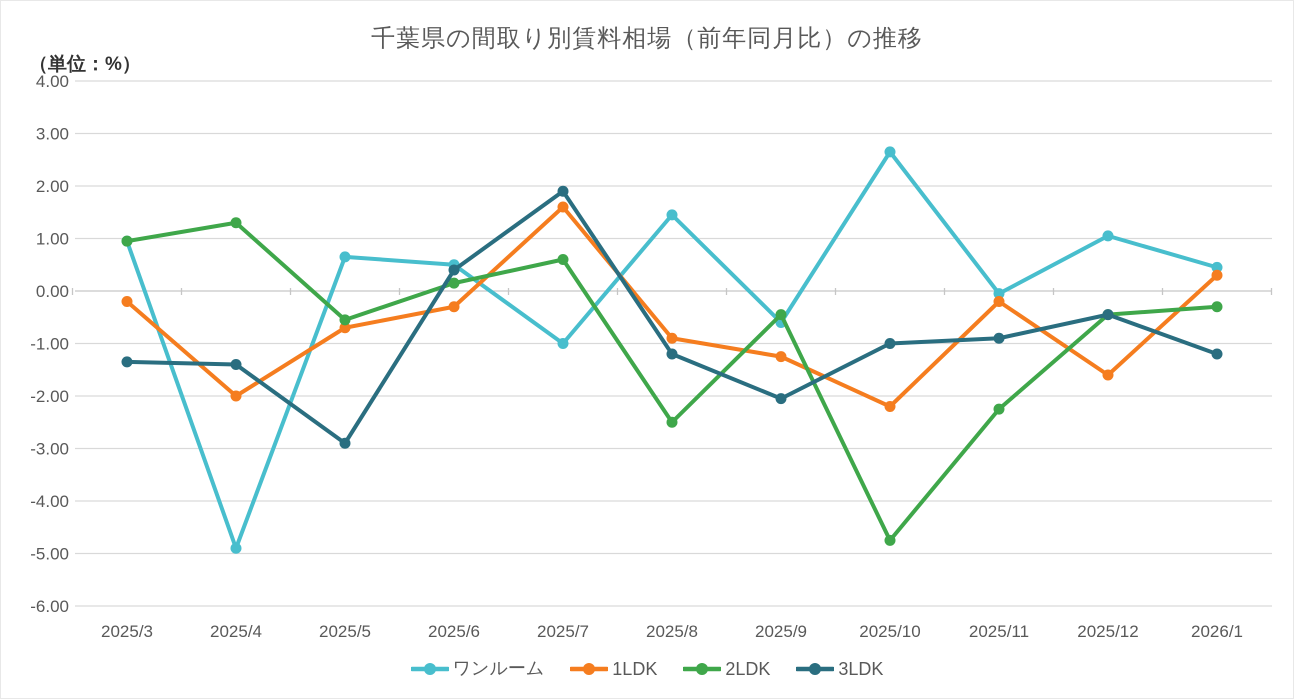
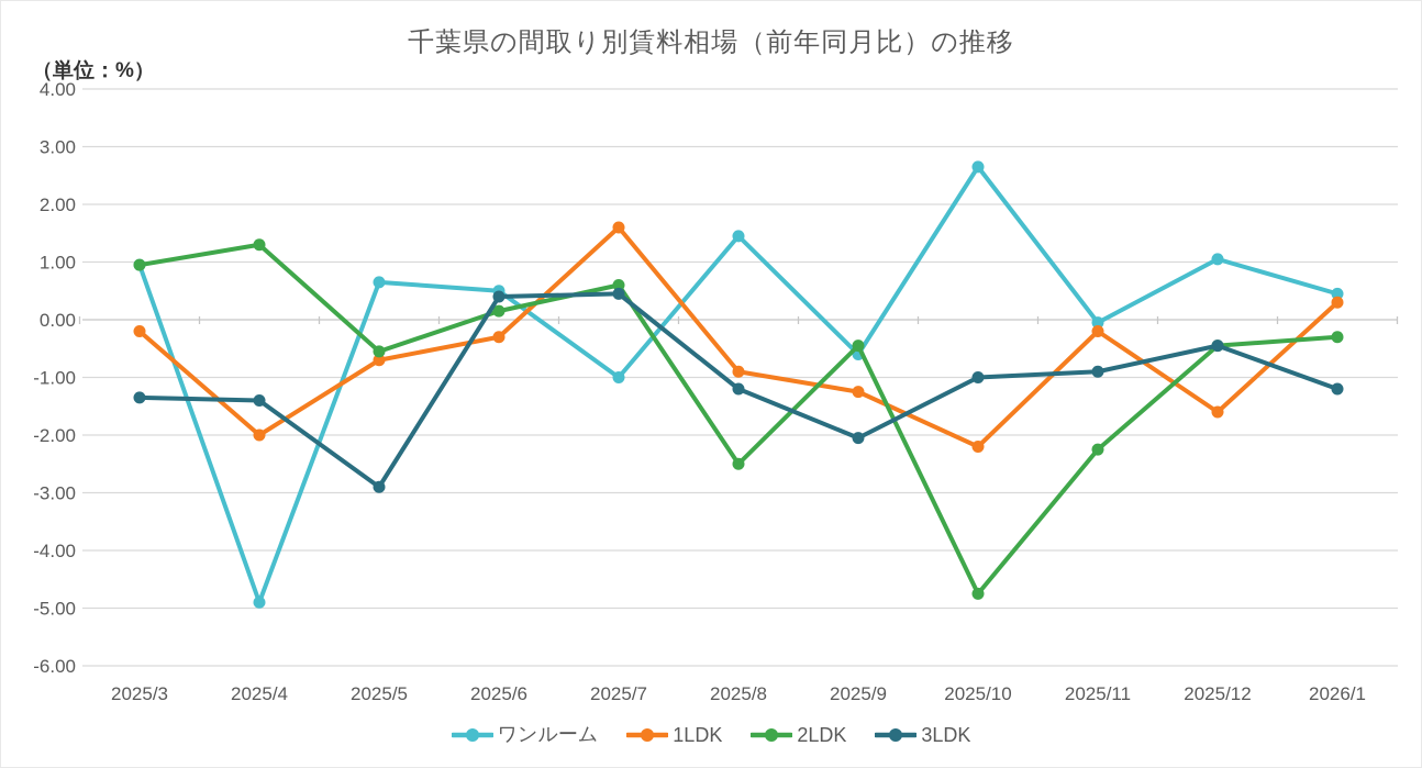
3LDK/2025/7: 1.9 -> 0.5
